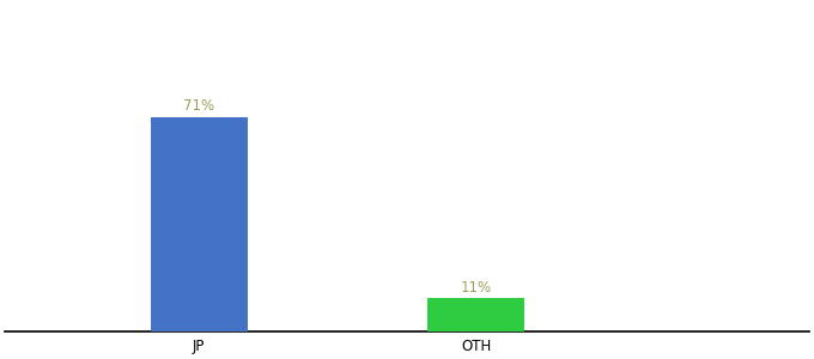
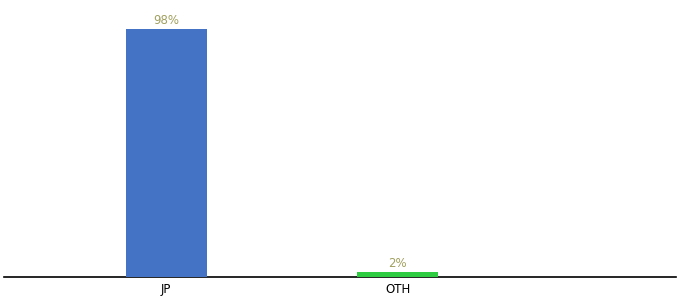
JP: 71% -> 98%
OTH: 11% -> 2%
